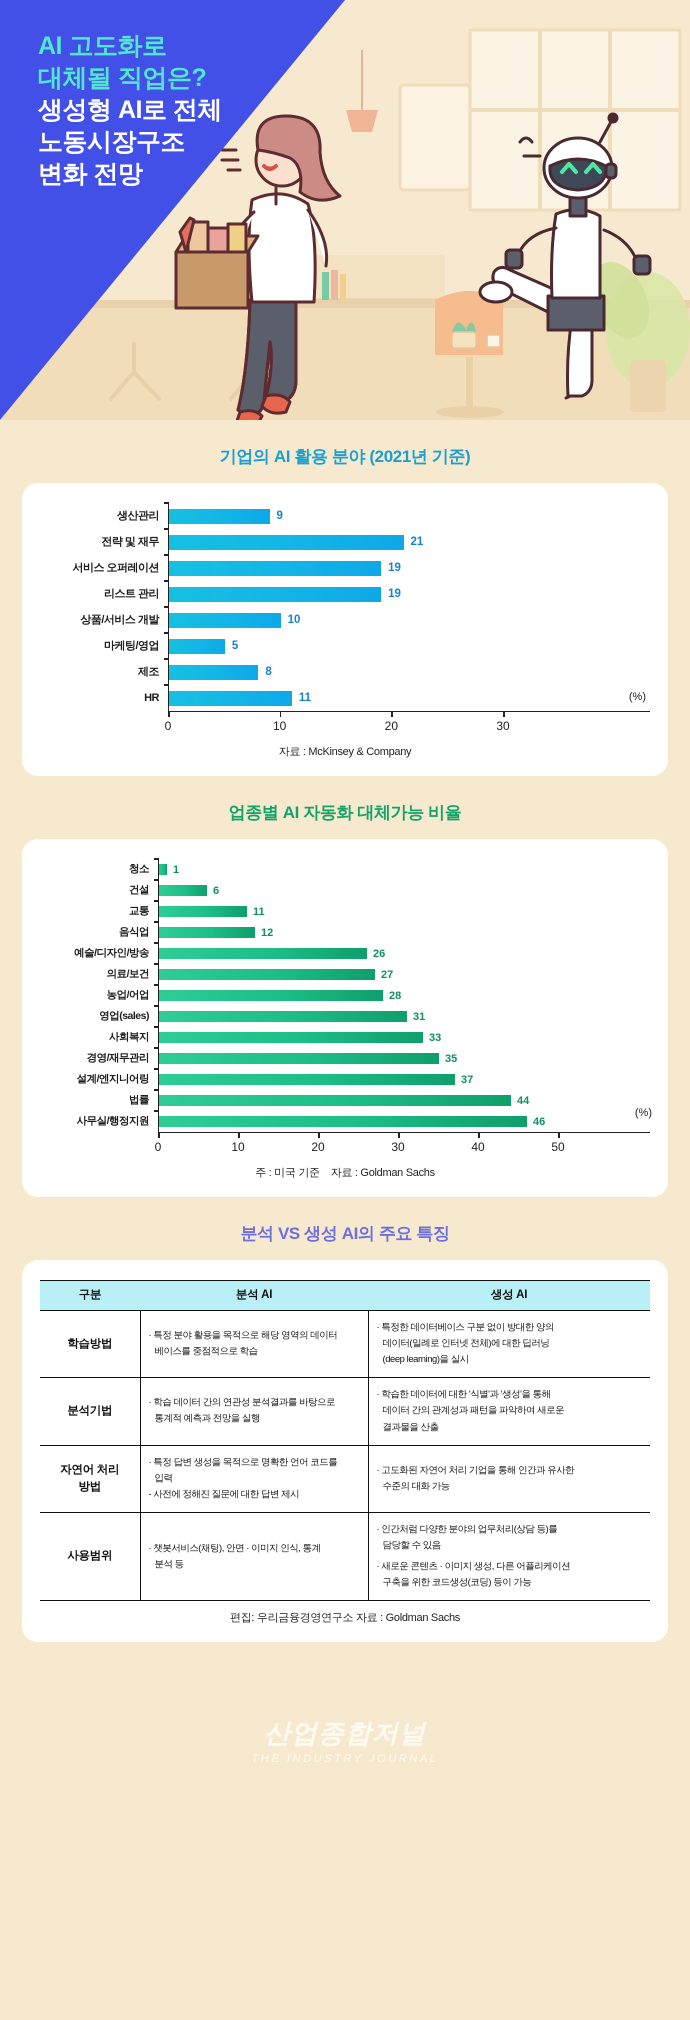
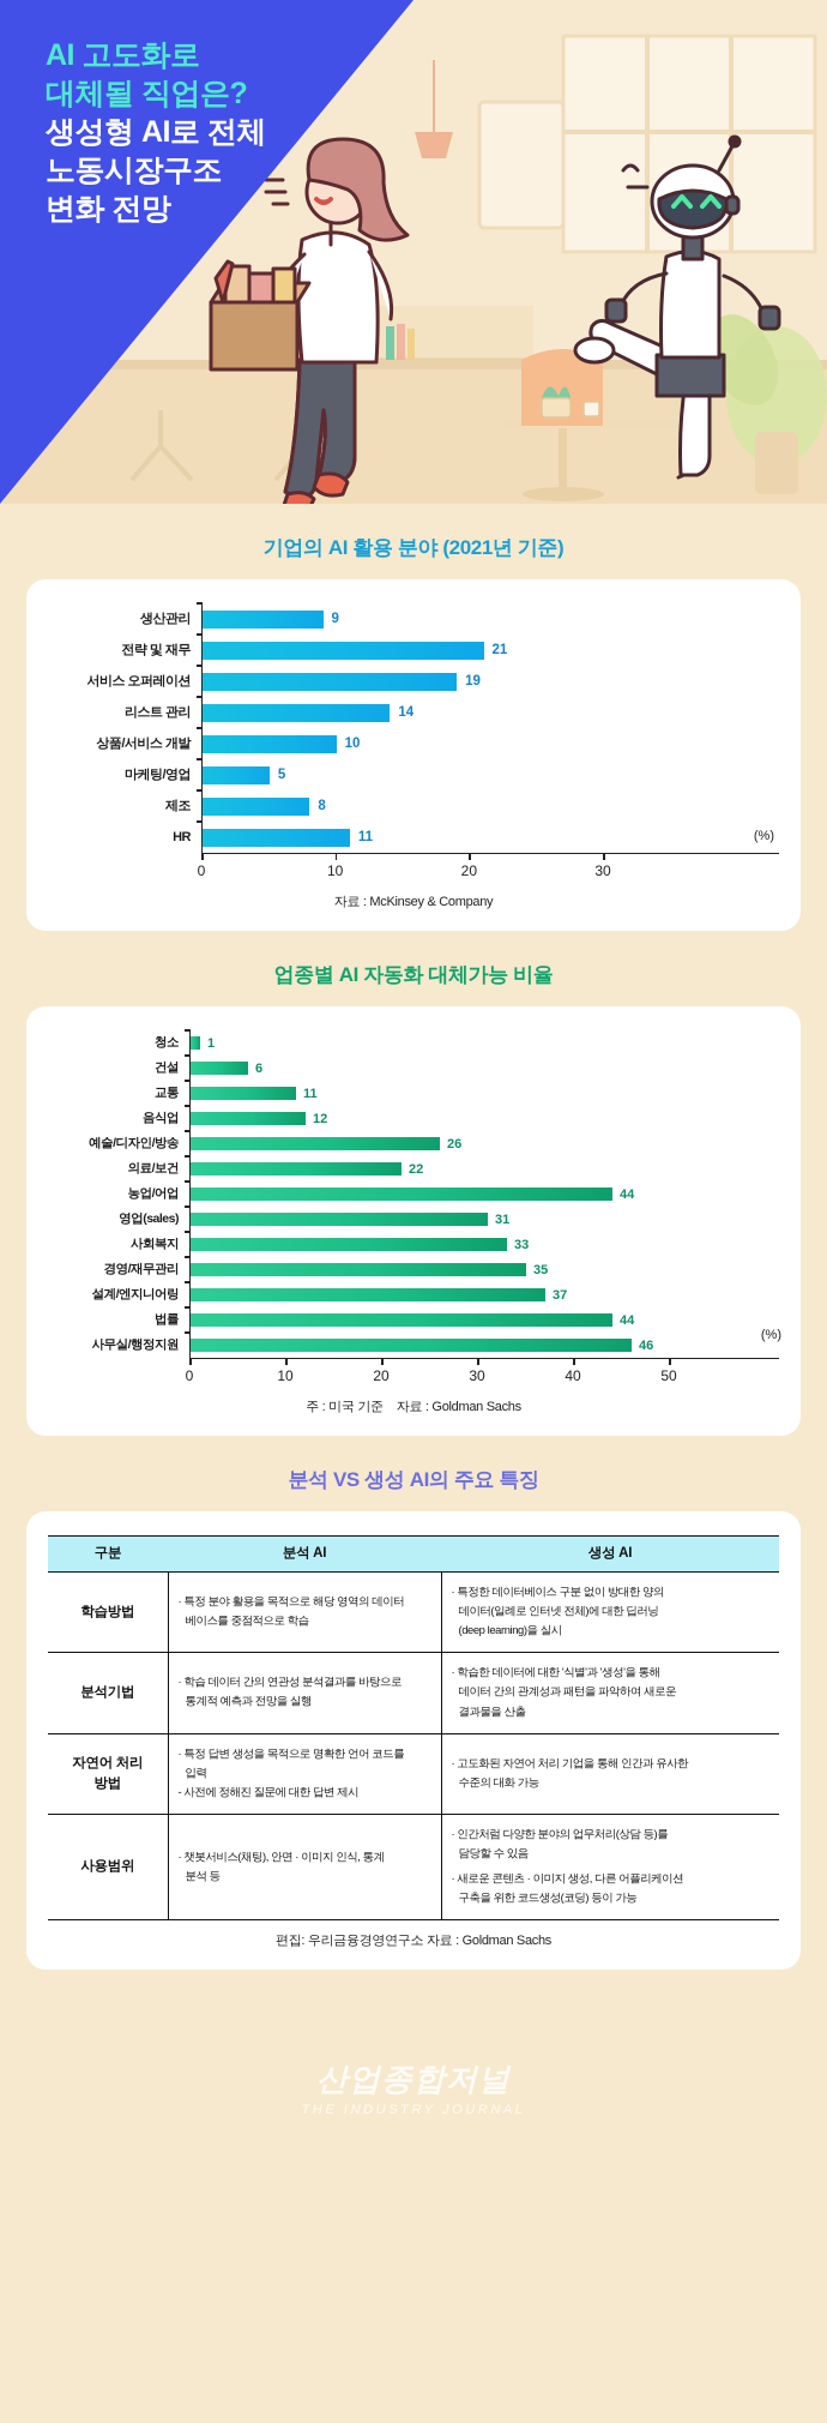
기업의 AI 활용 분야 (2021년 기준)/리스트 관리: 19 -> 14
업종별 AI 자동화 대체가능 비율/의료/보건: 27 -> 22
업종별 AI 자동화 대체가능 비율/농업/어업: 28 -> 44
